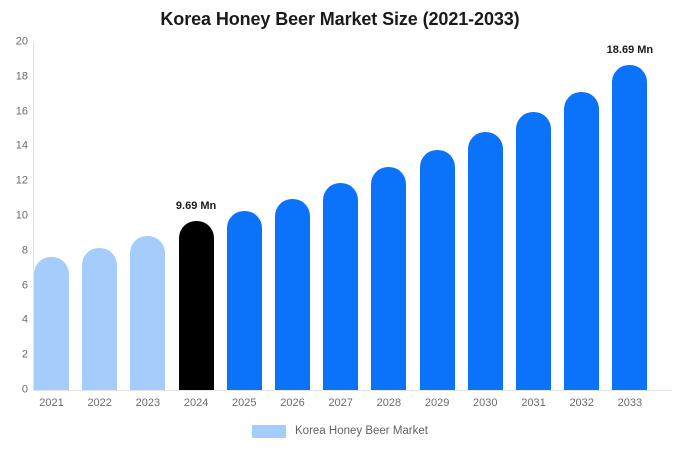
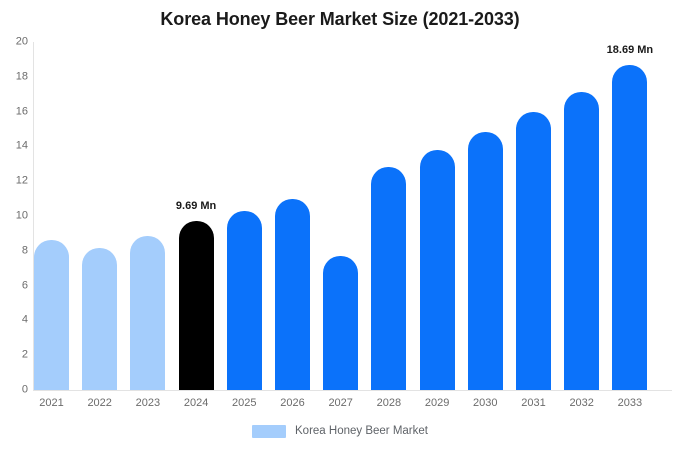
2021: 7.7 -> 8.6
2027: 11.9 -> 7.7
